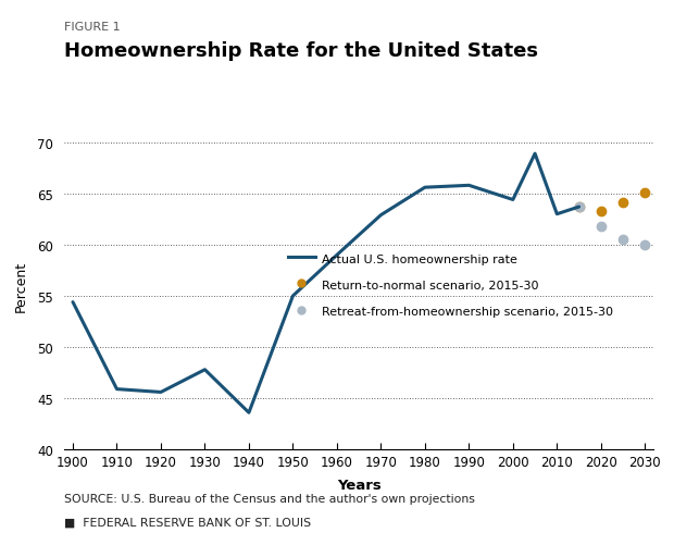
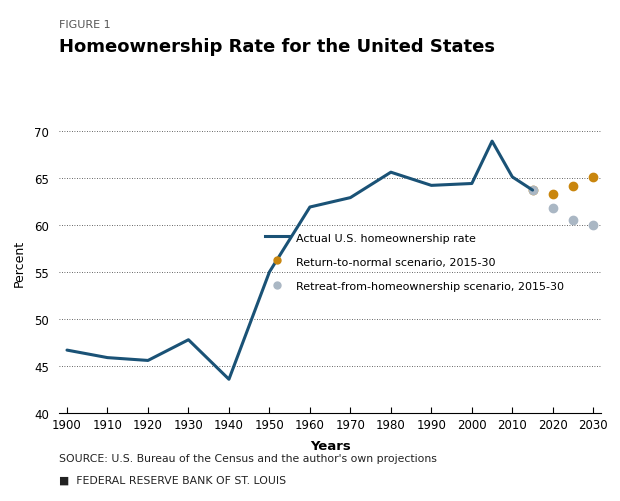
Actual U.S. homeownership rate/1900: 54.4 -> 46.7
Actual U.S. homeownership rate/1960: 59.0 -> 61.9
Actual U.S. homeownership rate/1990: 65.8 -> 64.2
Actual U.S. homeownership rate/2010: 63.0 -> 65.1
